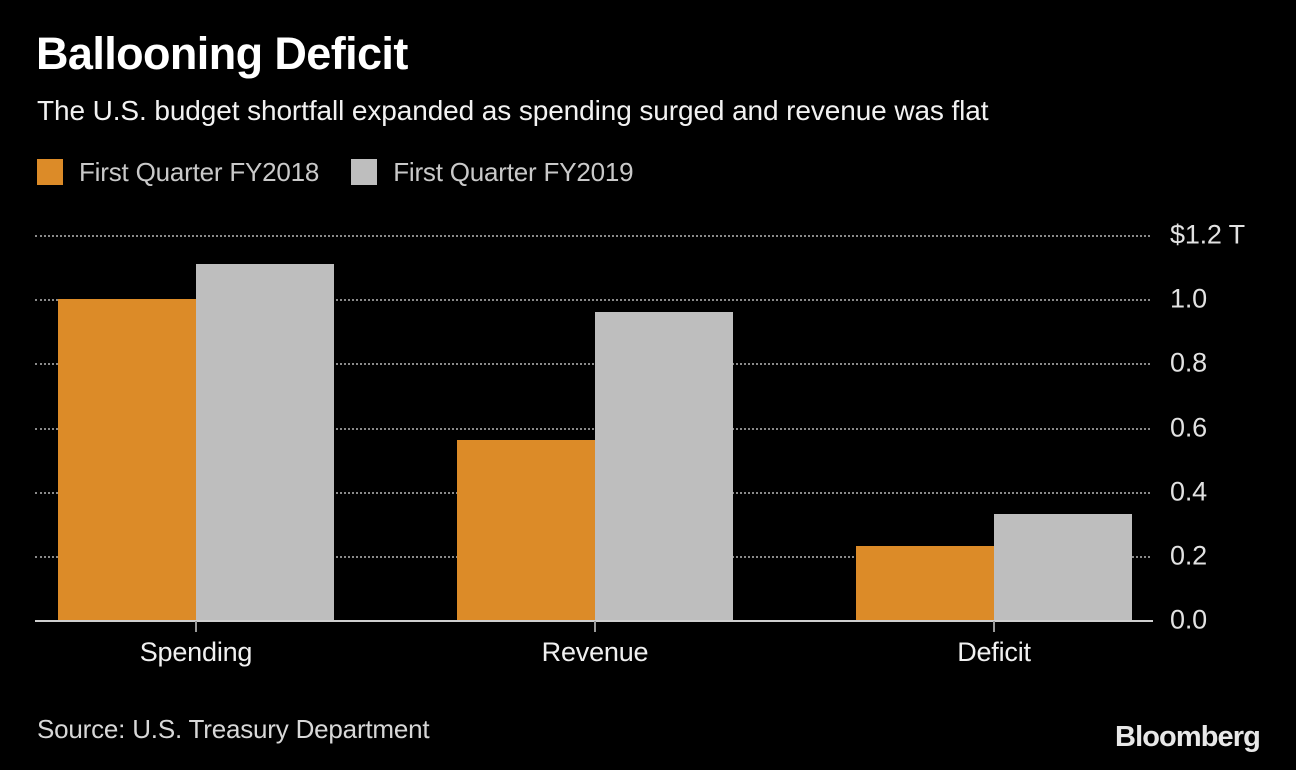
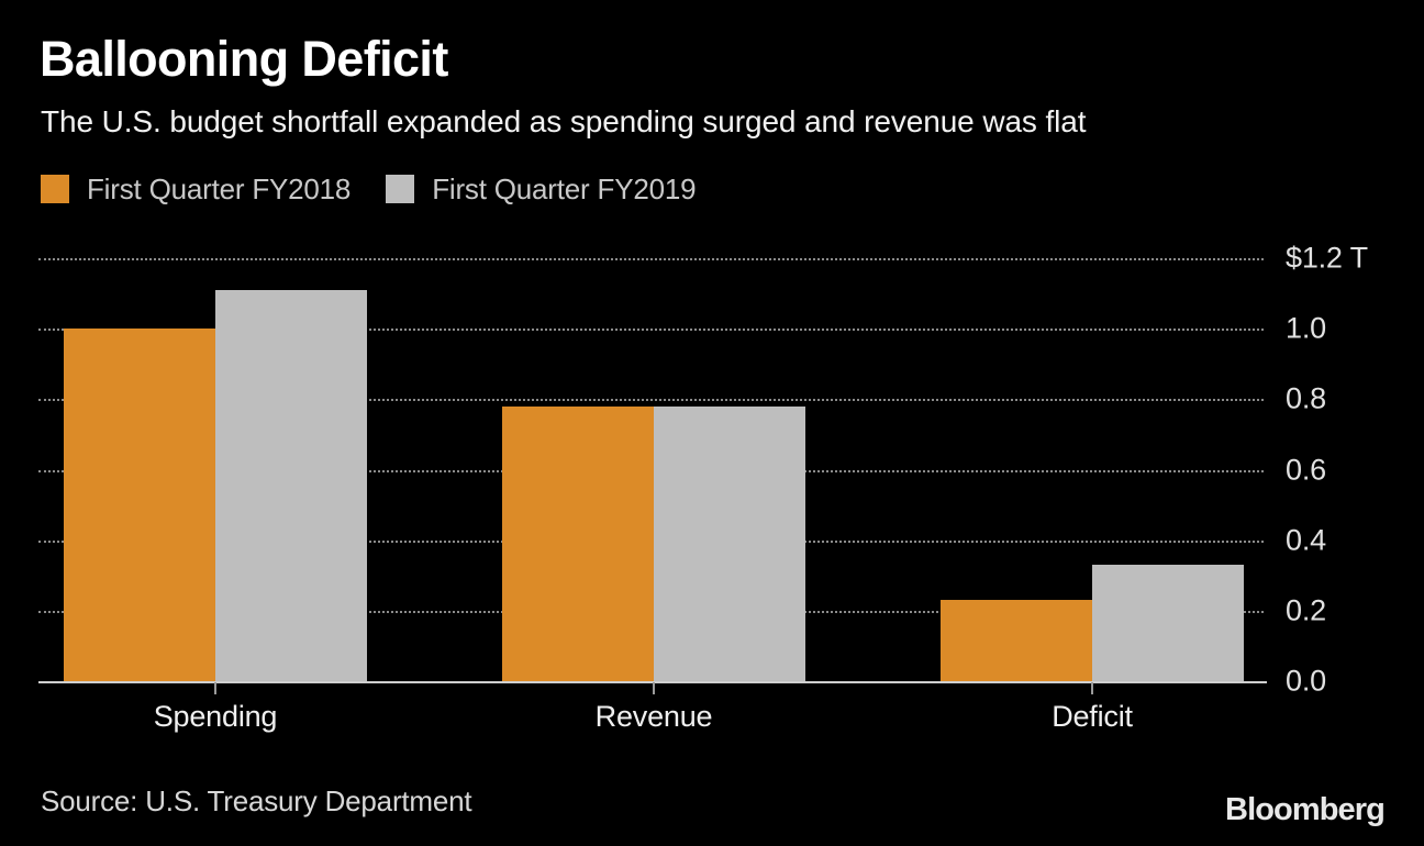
First Quarter FY2018/Revenue: 0.56 -> 0.78
First Quarter FY2019/Revenue: 0.96 -> 0.78
